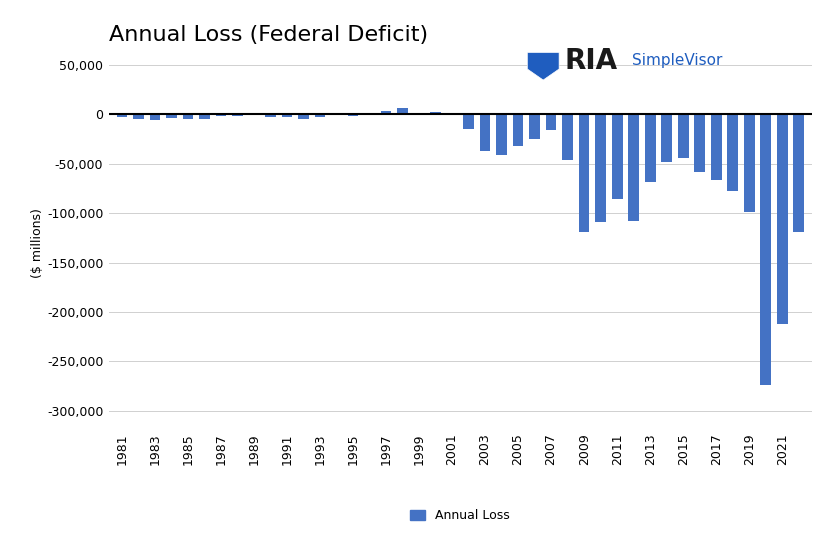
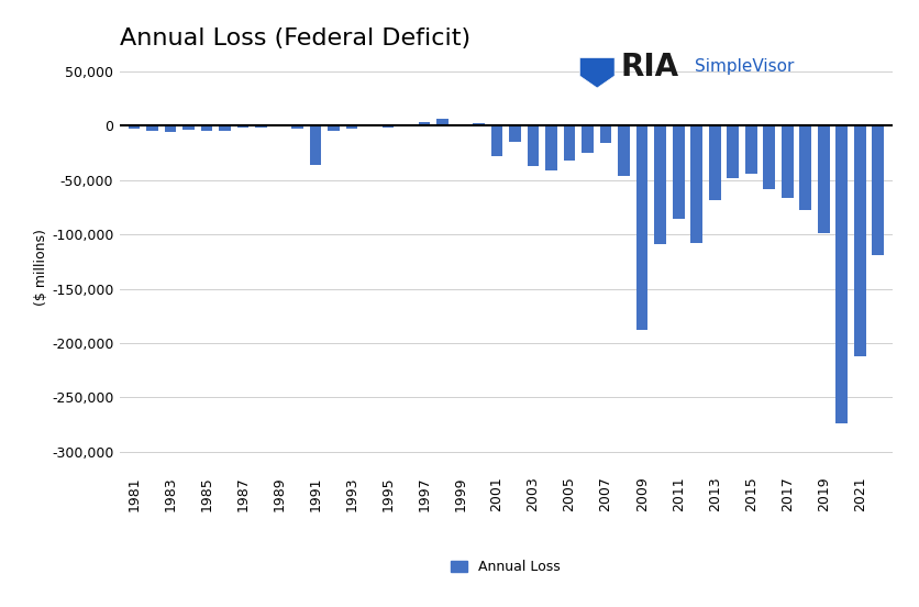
1991: -3,000 -> -36,000
2001: -1,000 -> -28,000
2009: -119,000 -> -188,000
